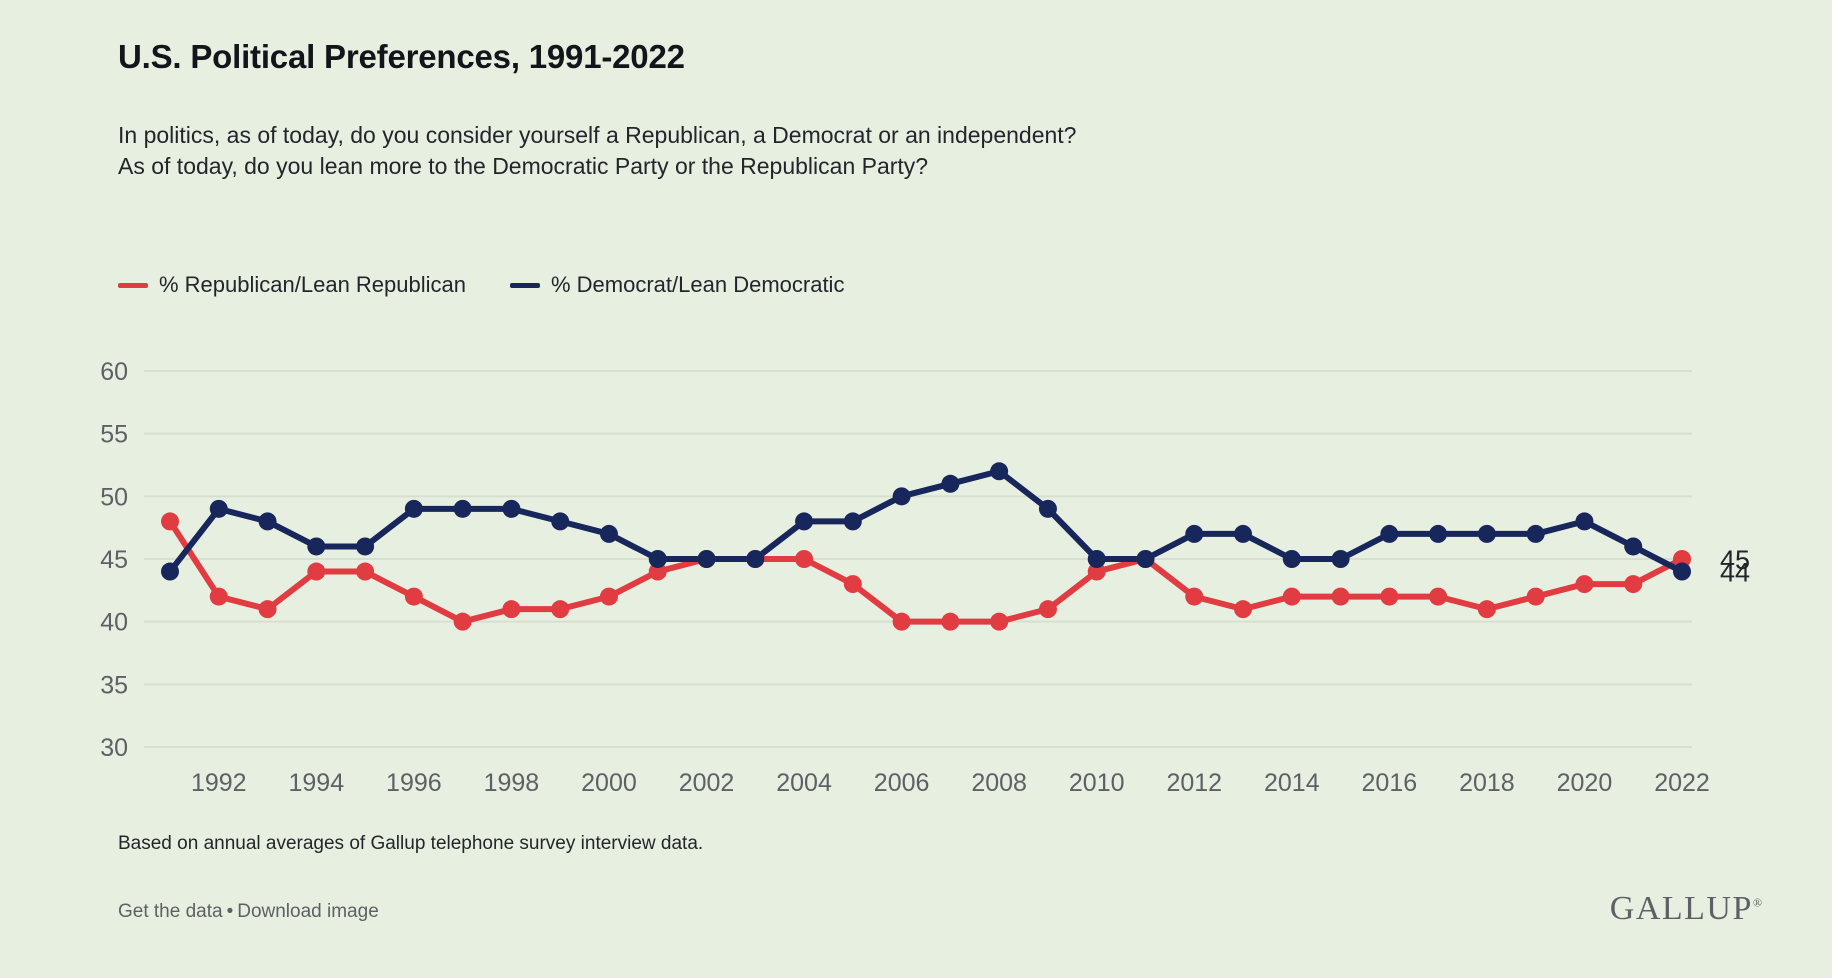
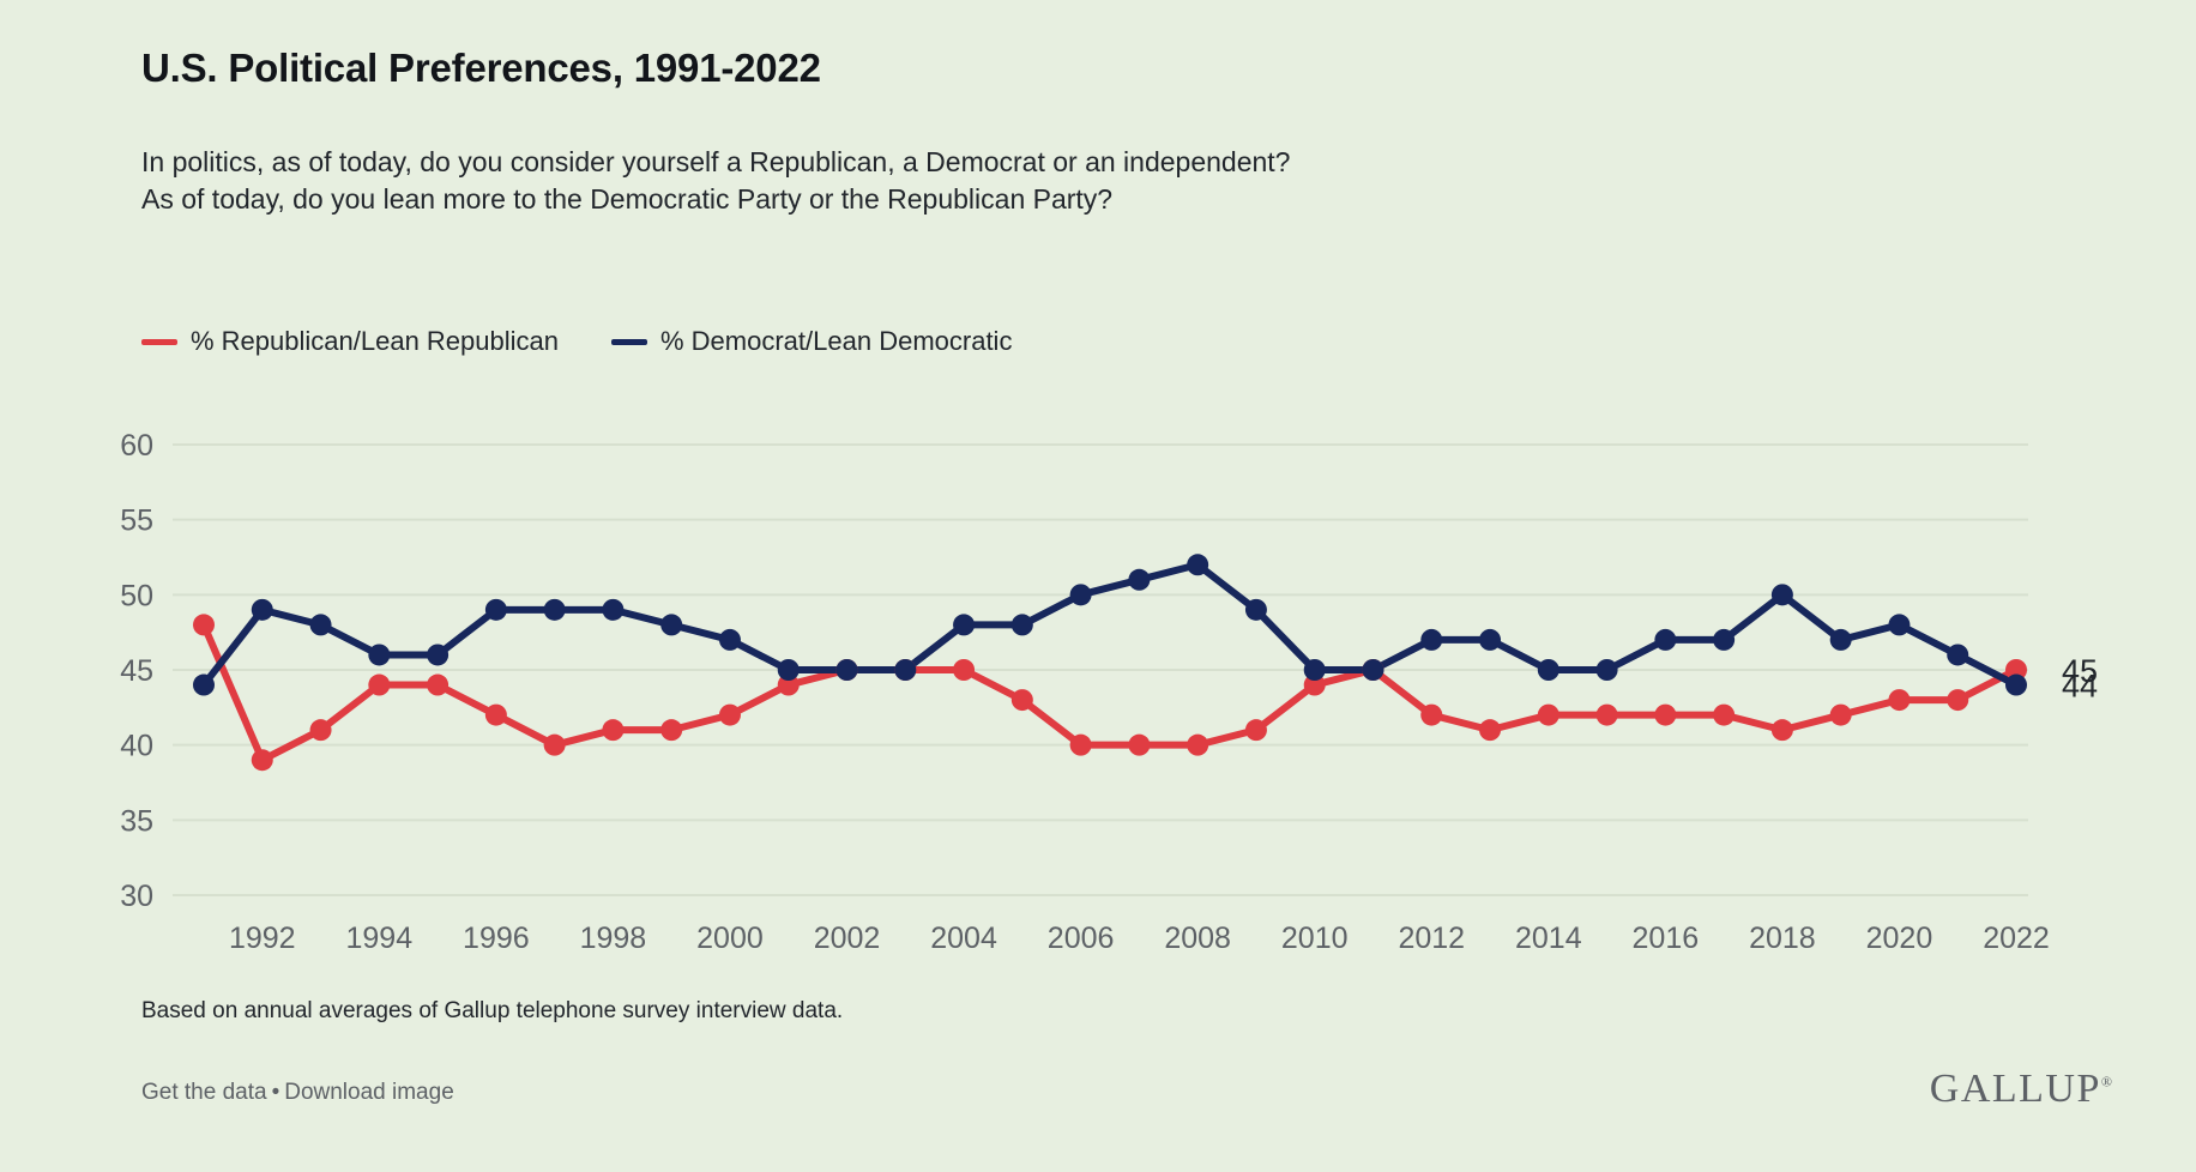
% Republican/Lean Republican/1992: 42 -> 39
% Democrat/Lean Democratic/2018: 47 -> 50
